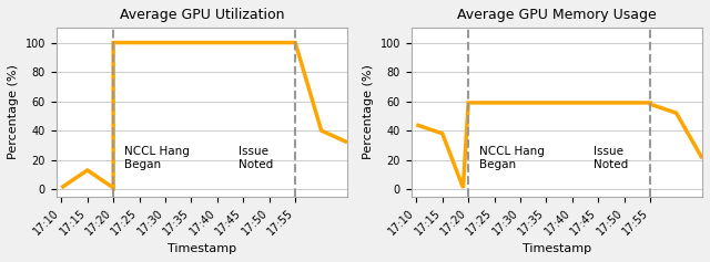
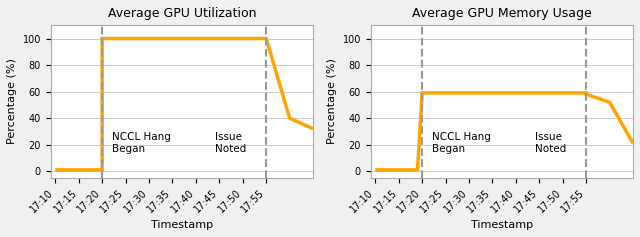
Average GPU Utilization/17:15: 13 -> 1
Average GPU Memory Usage/17:10: 44 -> 1
Average GPU Memory Usage/17:15: 38 -> 1
